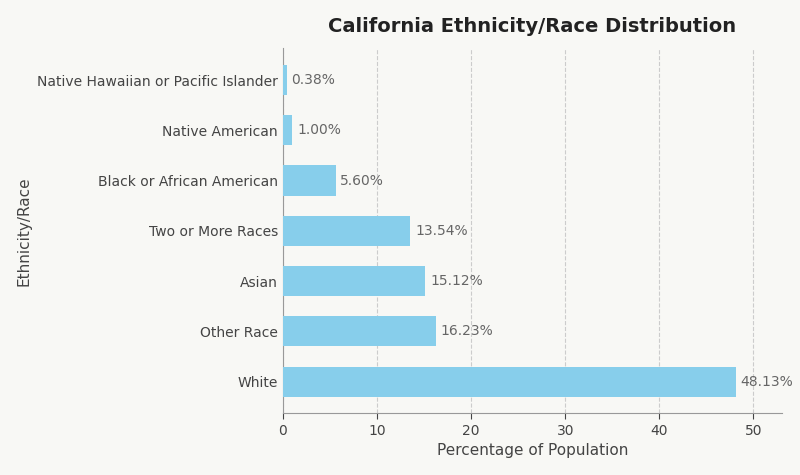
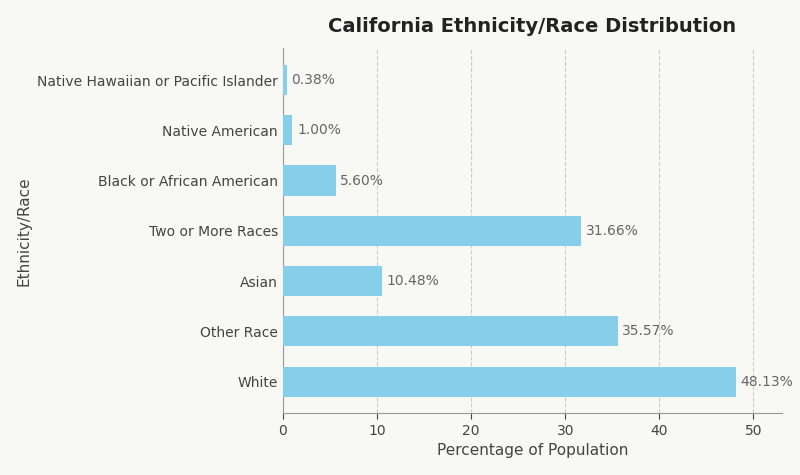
Two or More Races: 13.54% -> 31.66%
Asian: 15.12% -> 10.48%
Other Race: 16.23% -> 35.57%
